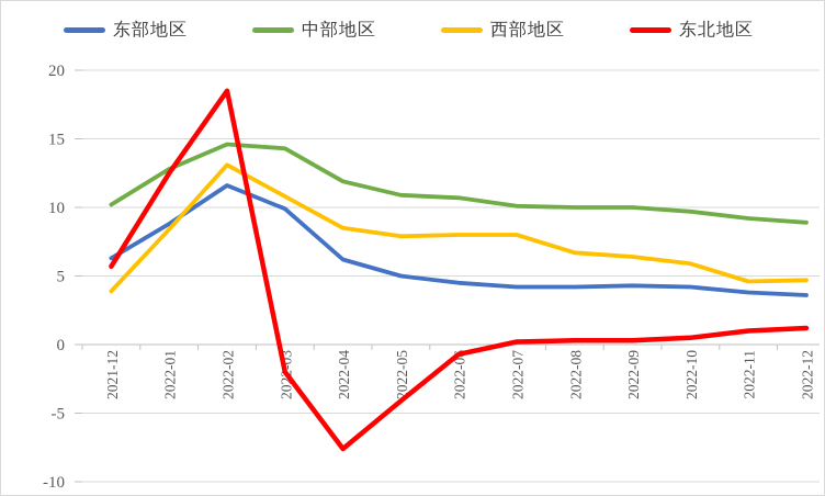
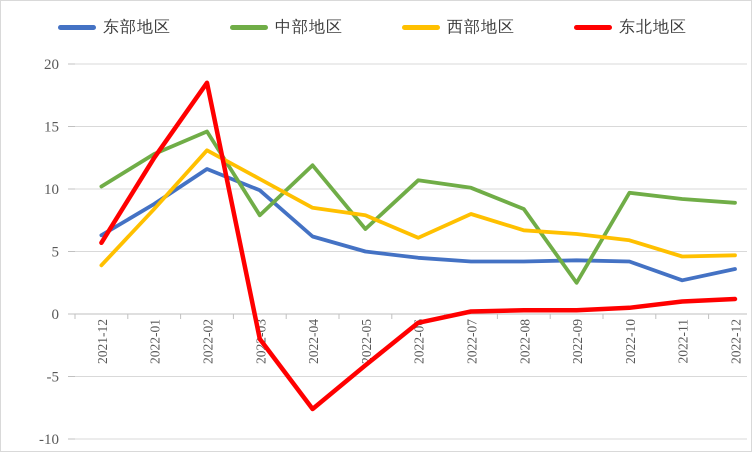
中部地区/2022-03: 14.3 -> 7.9
中部地区/2022-05: 10.9 -> 6.8
西部地区/2022-06: 8.0 -> 6.1
中部地区/2022-08: 10.0 -> 8.4
中部地区/2022-09: 10.0 -> 2.5
东部地区/2022-11: 3.8 -> 2.7
